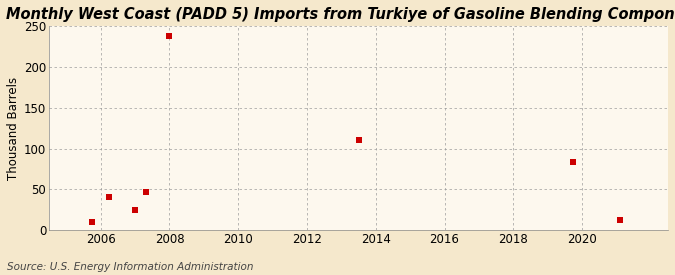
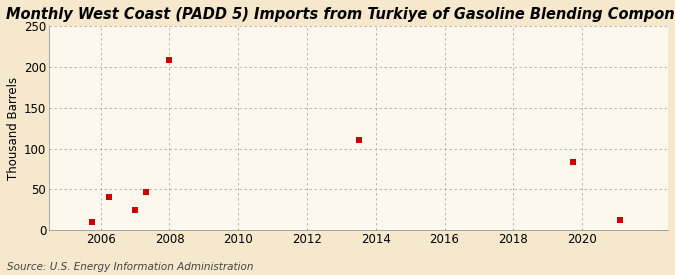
2008: 238 -> 208
